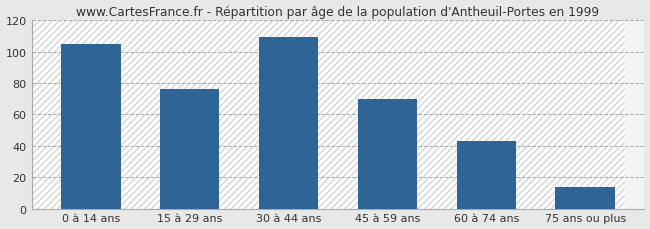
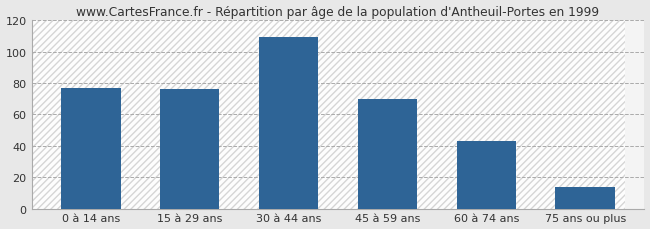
0 à 14 ans: 105 -> 77
